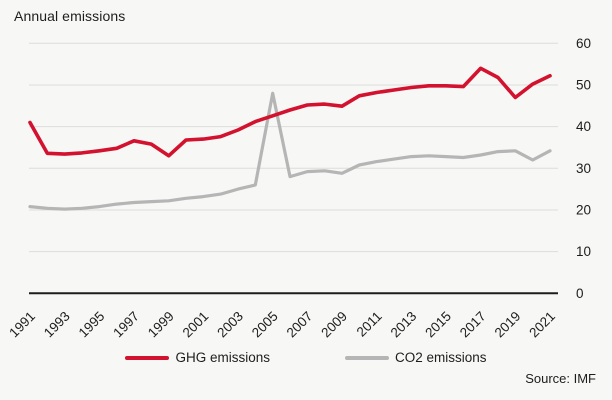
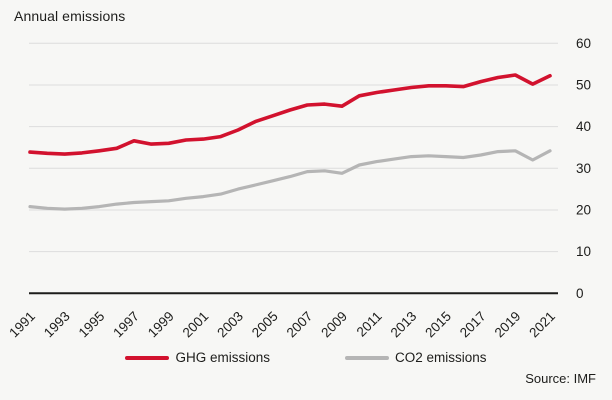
GHG emissions/1991: 41 -> 34
GHG emissions/1999: 33 -> 36
CO2 emissions/2005: 48 -> 27
GHG emissions/2017: 54 -> 51
GHG emissions/2019: 47 -> 52
